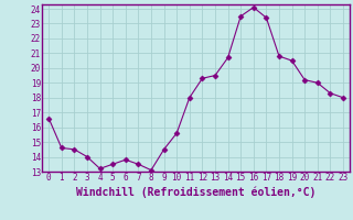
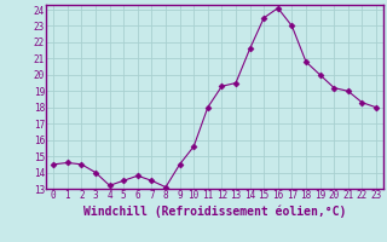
0: 16.6 -> 14.5
14: 20.7 -> 21.6
17: 23.4 -> 23.0
19: 20.5 -> 20.0
